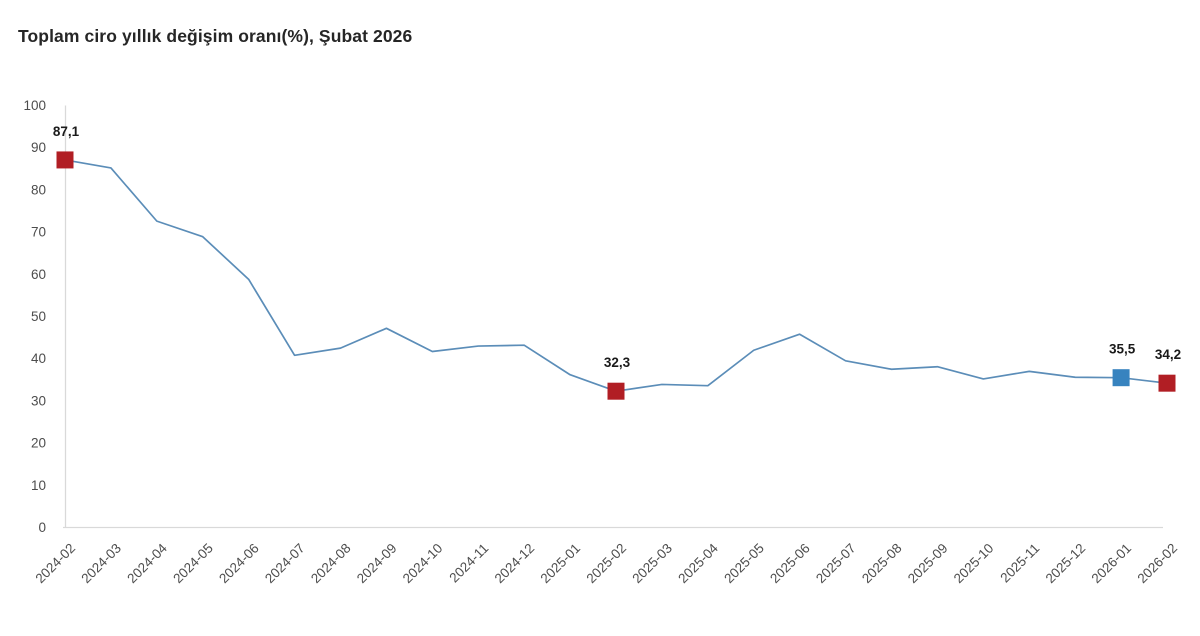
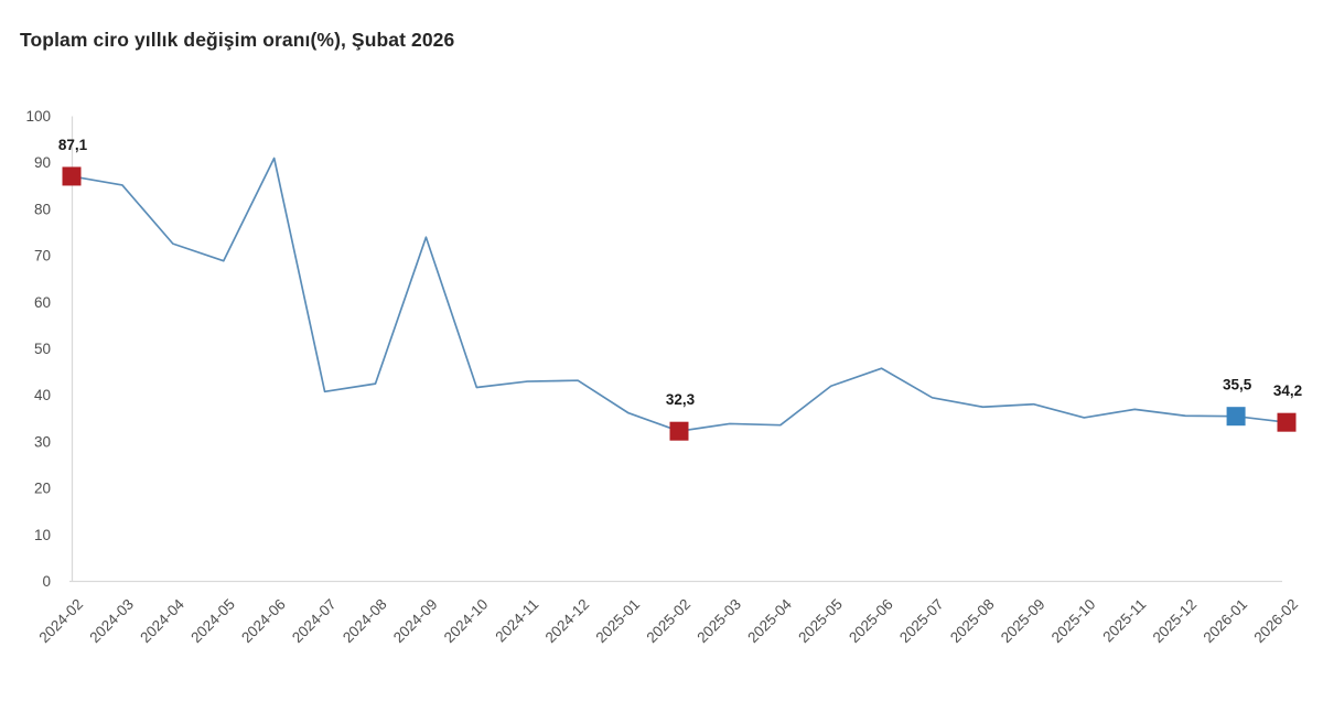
2024-06: 59 -> 91
2024-09: 47 -> 74
